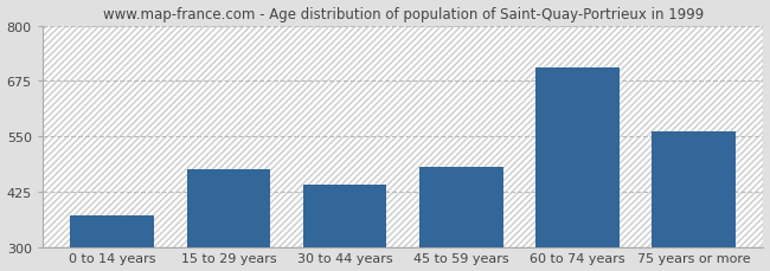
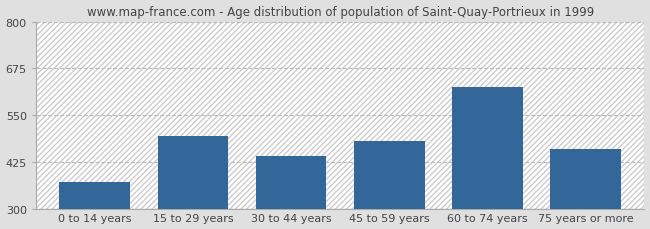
15 to 29 years: 475 -> 495
60 to 74 years: 705 -> 625
75 years or more: 560 -> 460
